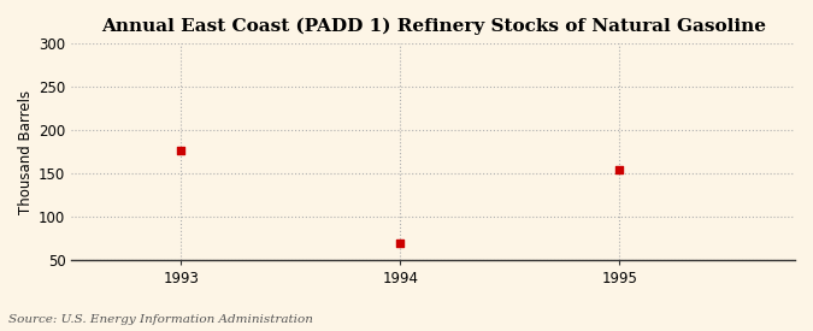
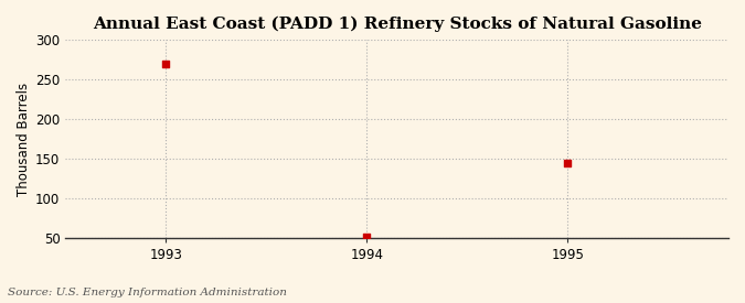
1993: 176 -> 269
1994: 70 -> 52
1995: 154 -> 144
